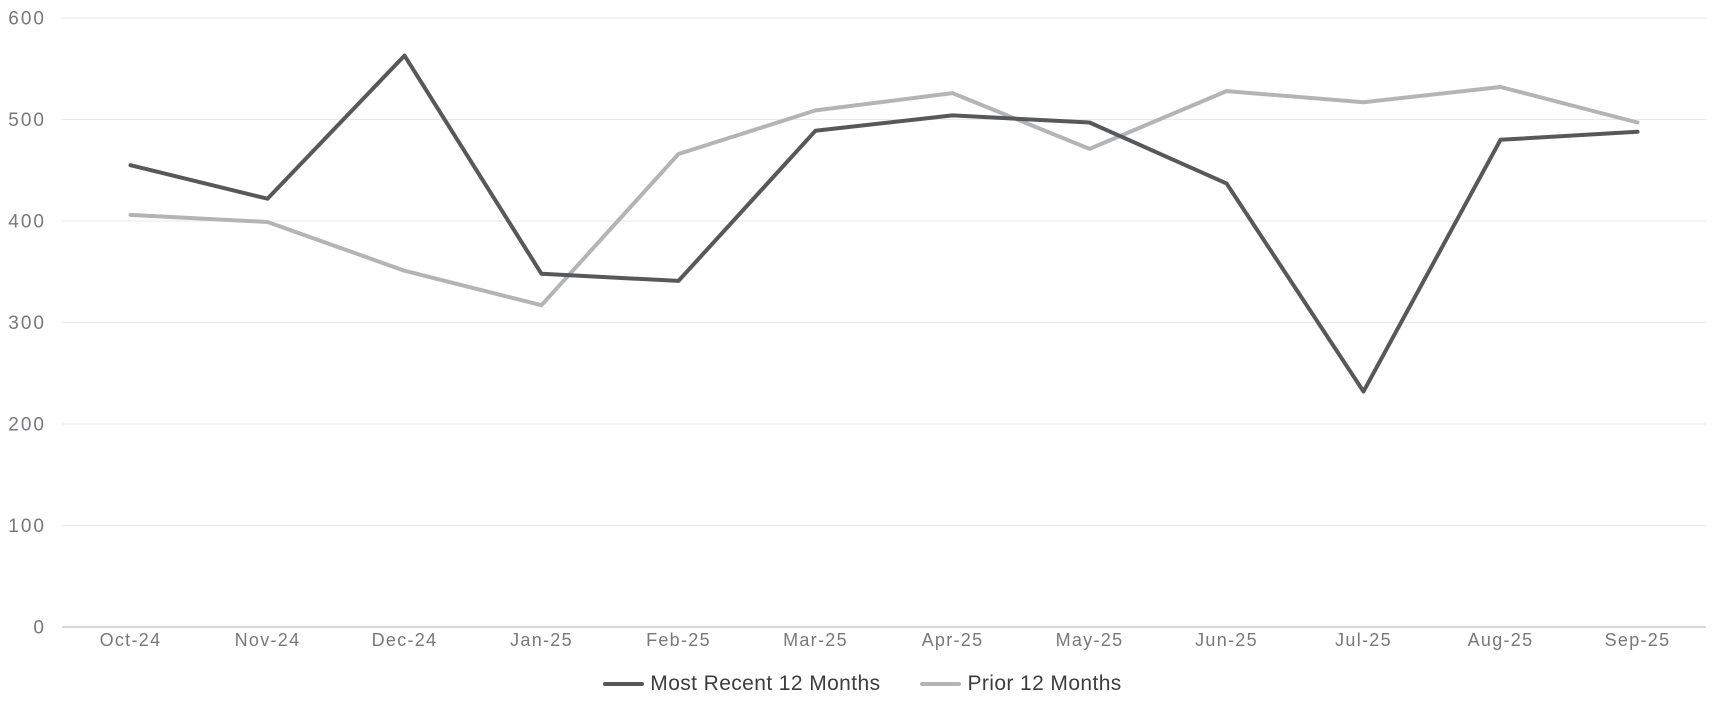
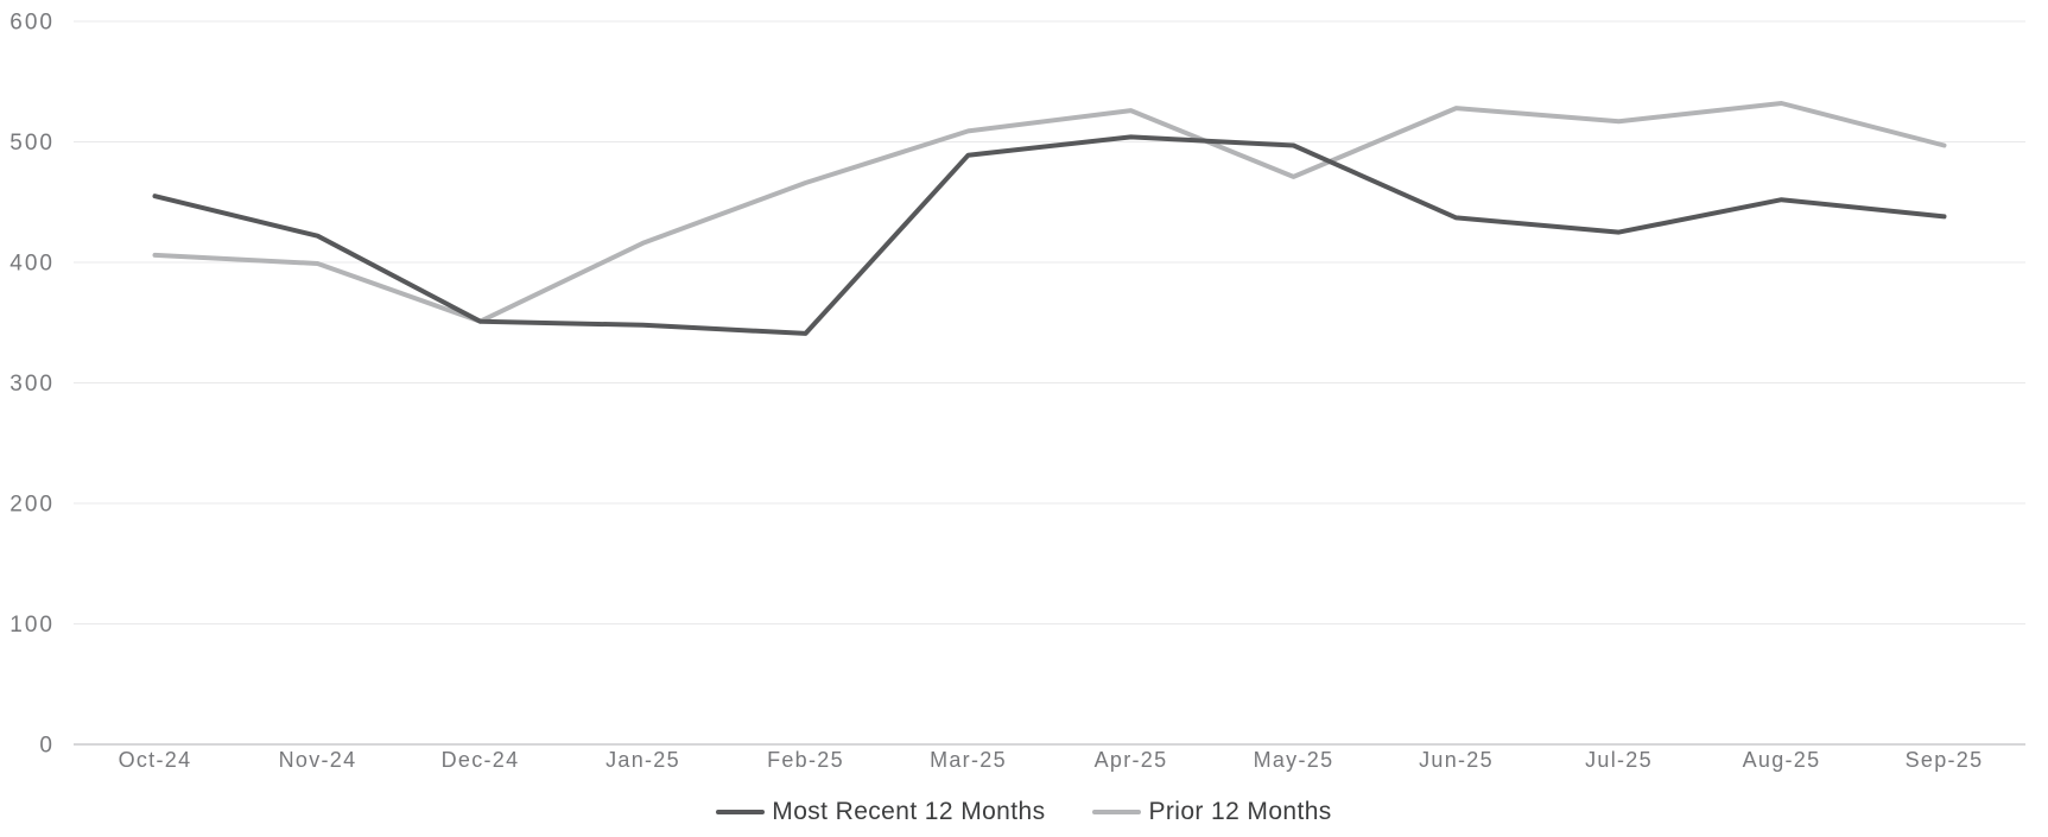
Most Recent 12 Months/Dec-24: 563 -> 351
Prior 12 Months/Jan-25: 317 -> 416
Most Recent 12 Months/Jul-25: 232 -> 425
Most Recent 12 Months/Aug-25: 480 -> 452
Most Recent 12 Months/Sep-25: 488 -> 438
